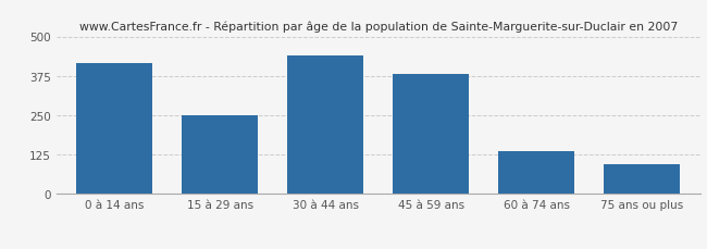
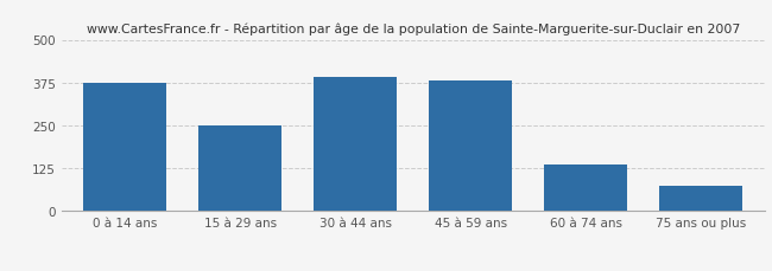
0 à 14 ans: 415 -> 375
30 à 44 ans: 440 -> 390
75 ans ou plus: 95 -> 75
